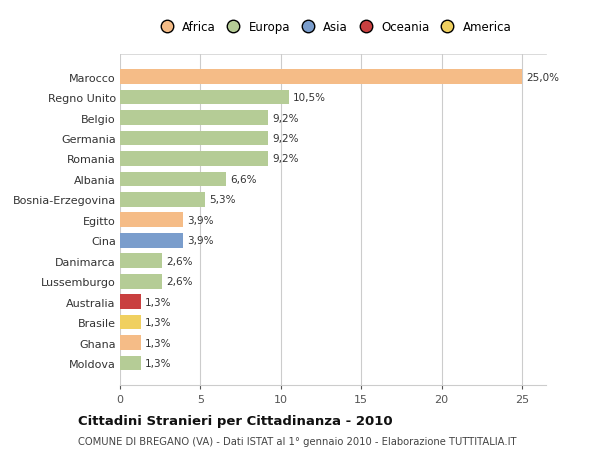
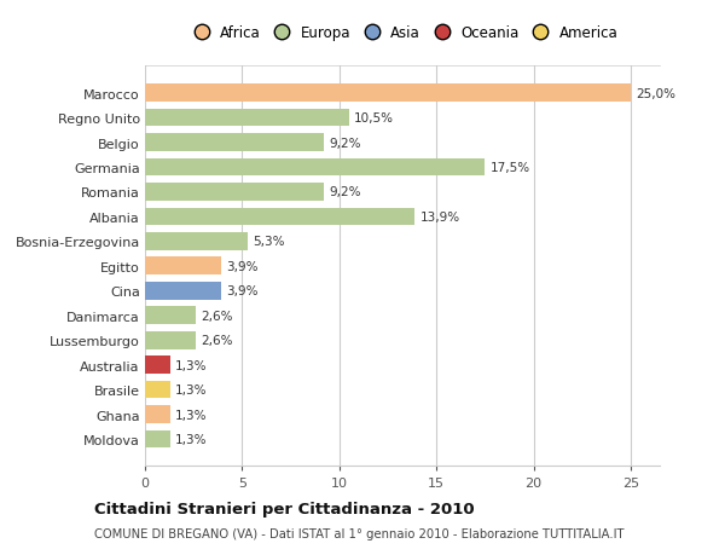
Germania: 9,2% -> 17,5%
Albania: 6,6% -> 13,9%
